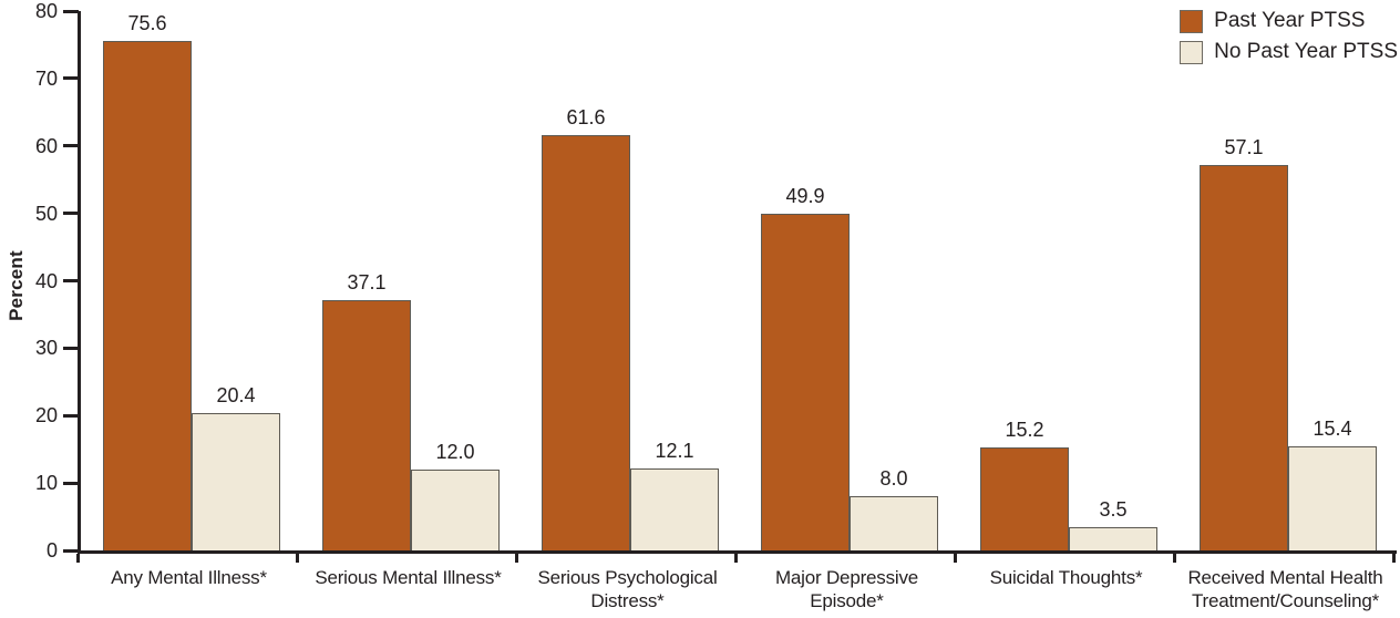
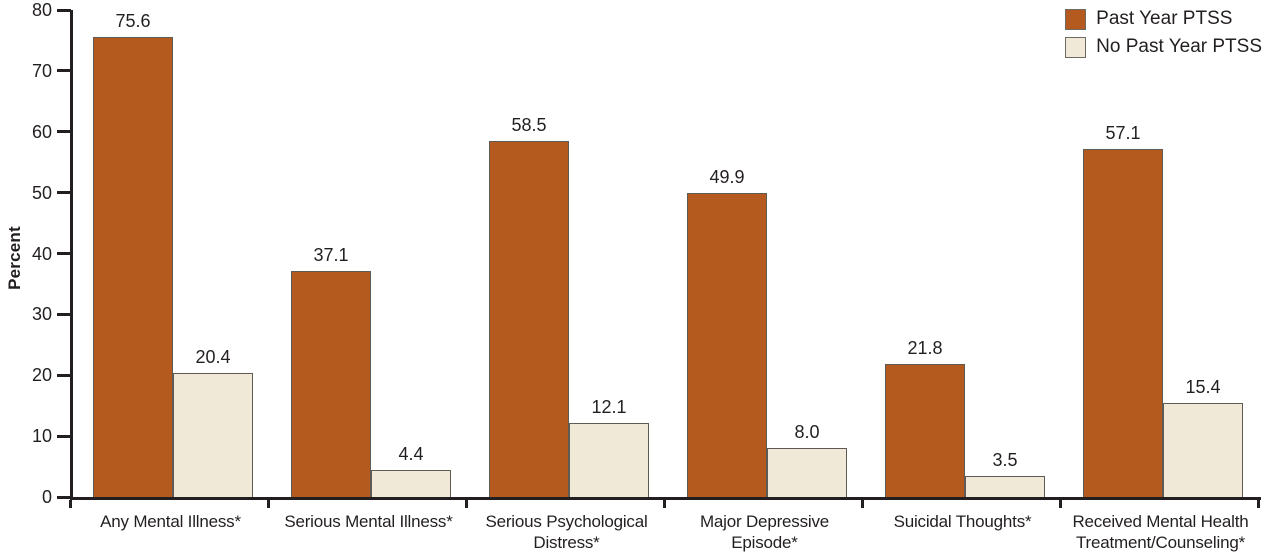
No Past Year PTSS/Serious Mental Illness*: 12.0 -> 4.4
Past Year PTSS/Serious Psychological Distress*: 61.6 -> 58.5
Past Year PTSS/Suicidal Thoughts*: 15.2 -> 21.8
